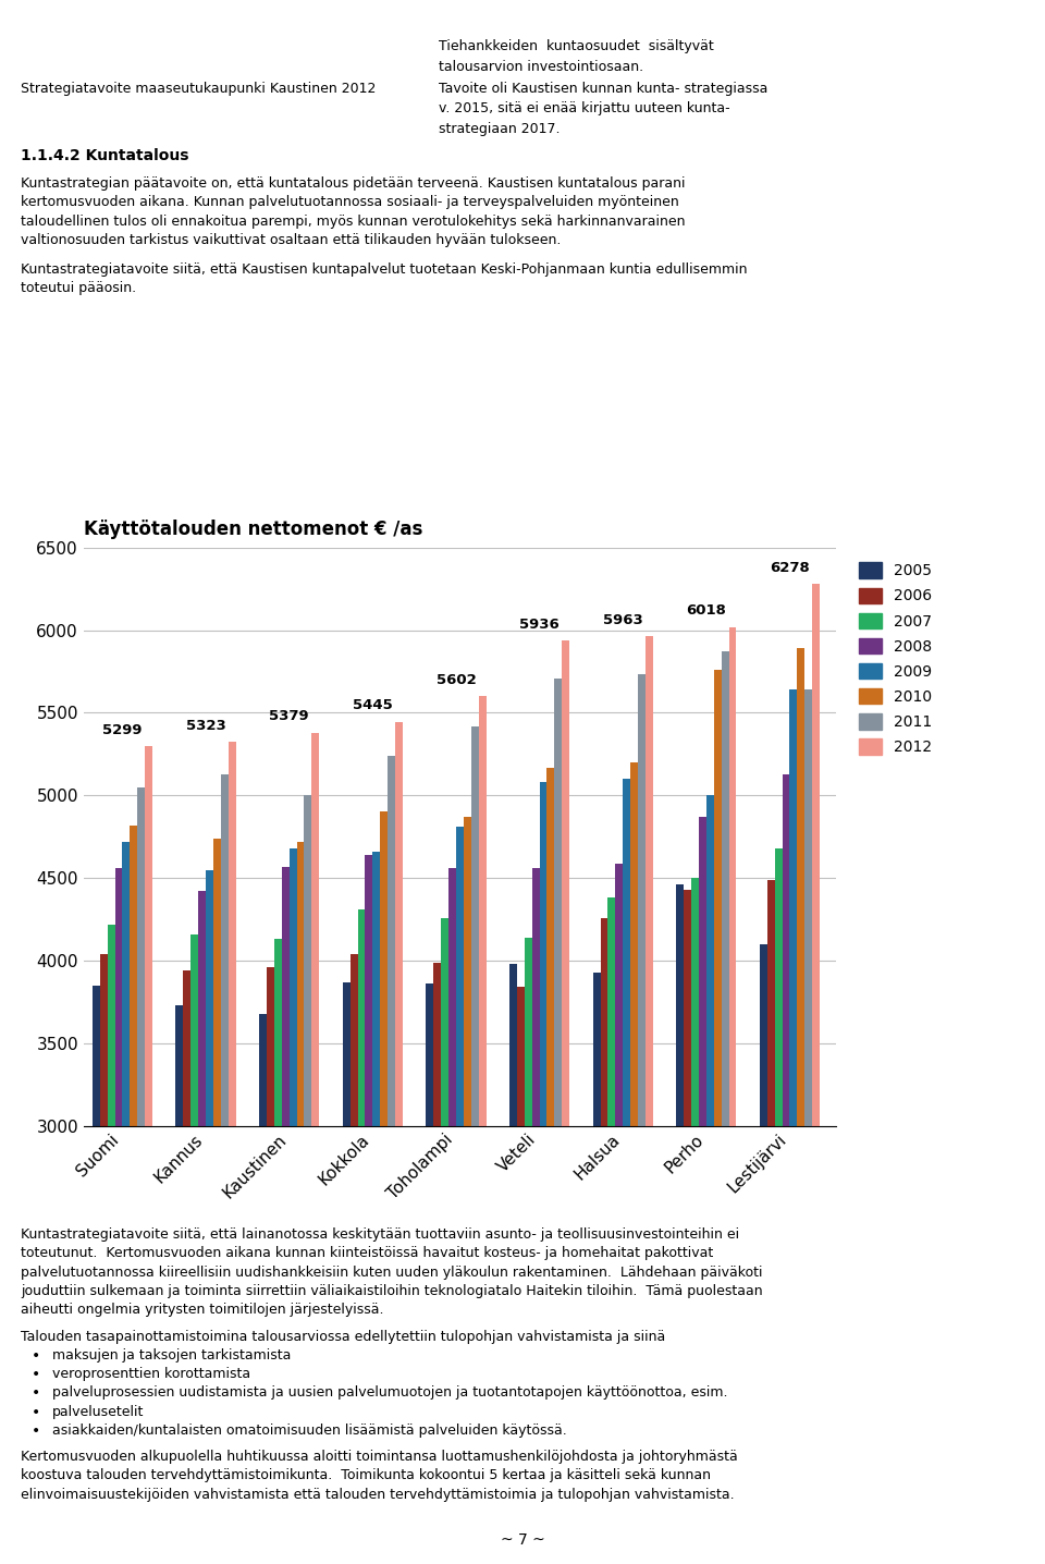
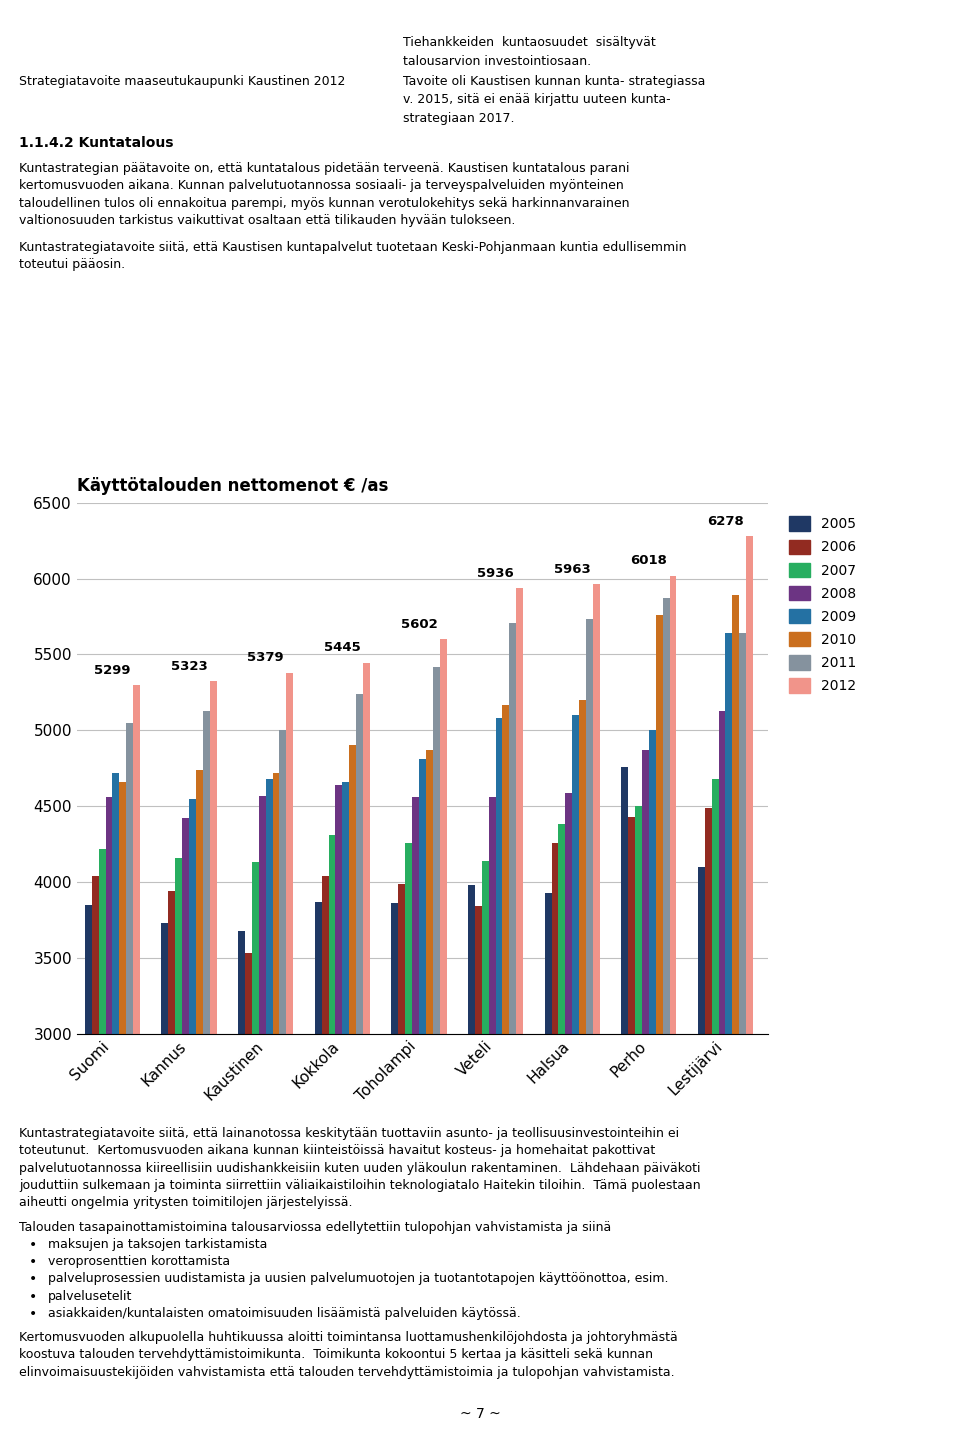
2010/Suomi: 4820 -> 4660
2006/Kaustinen: 3960 -> 3530
2005/Perho: 4460 -> 4760
